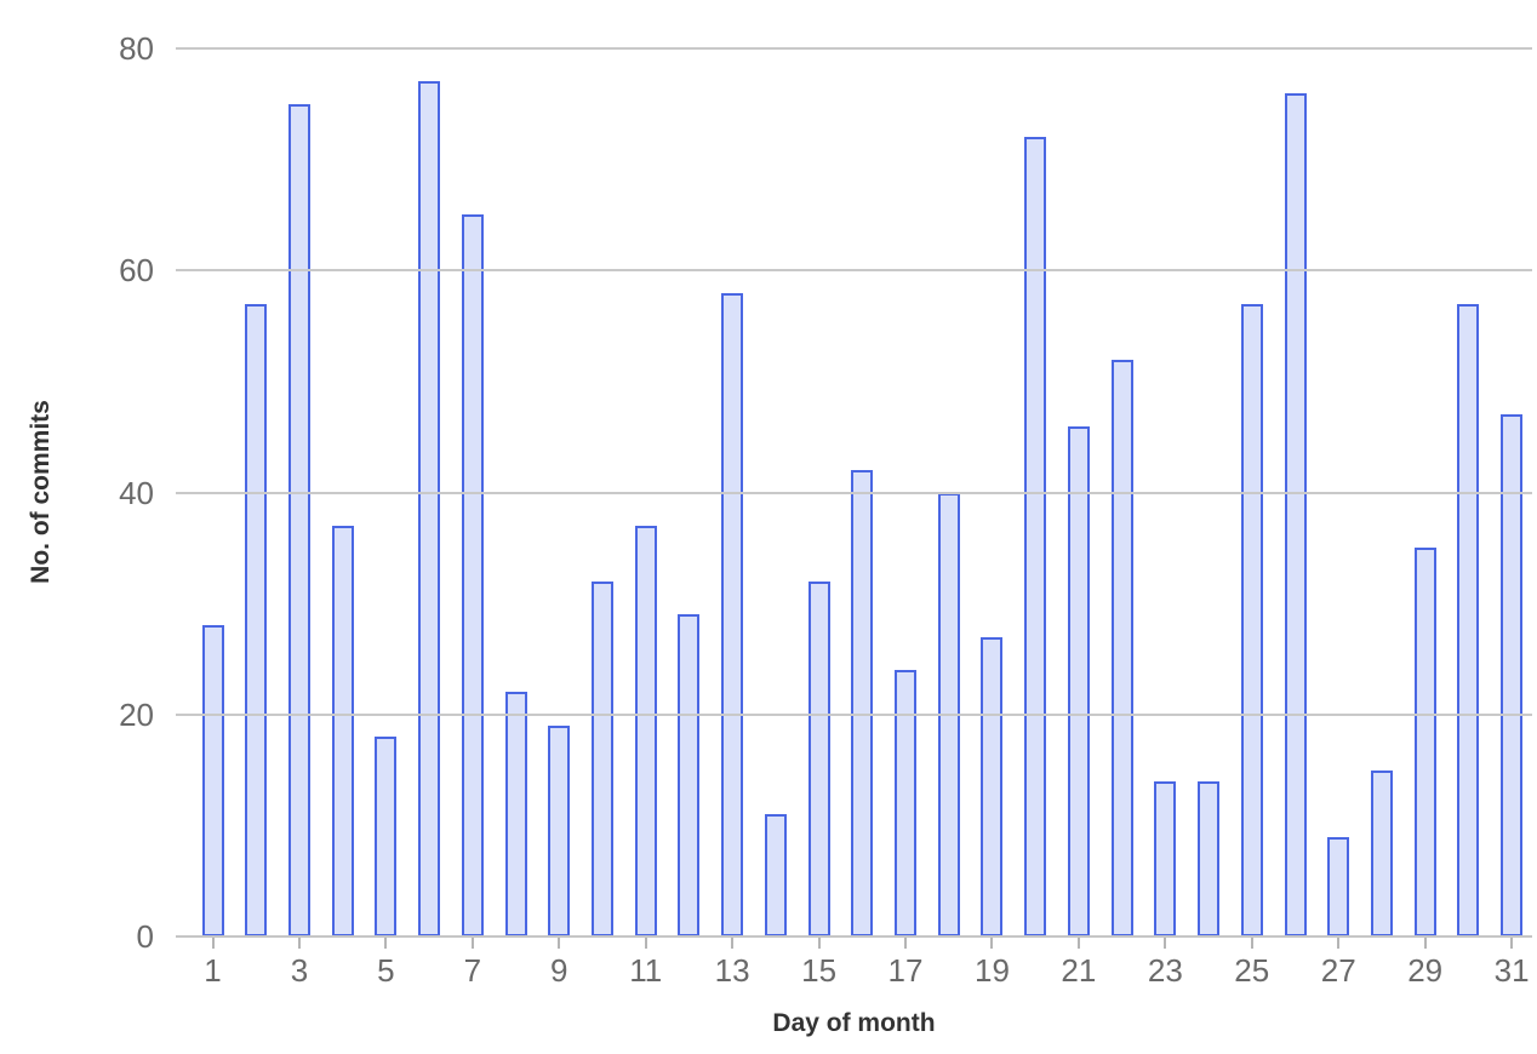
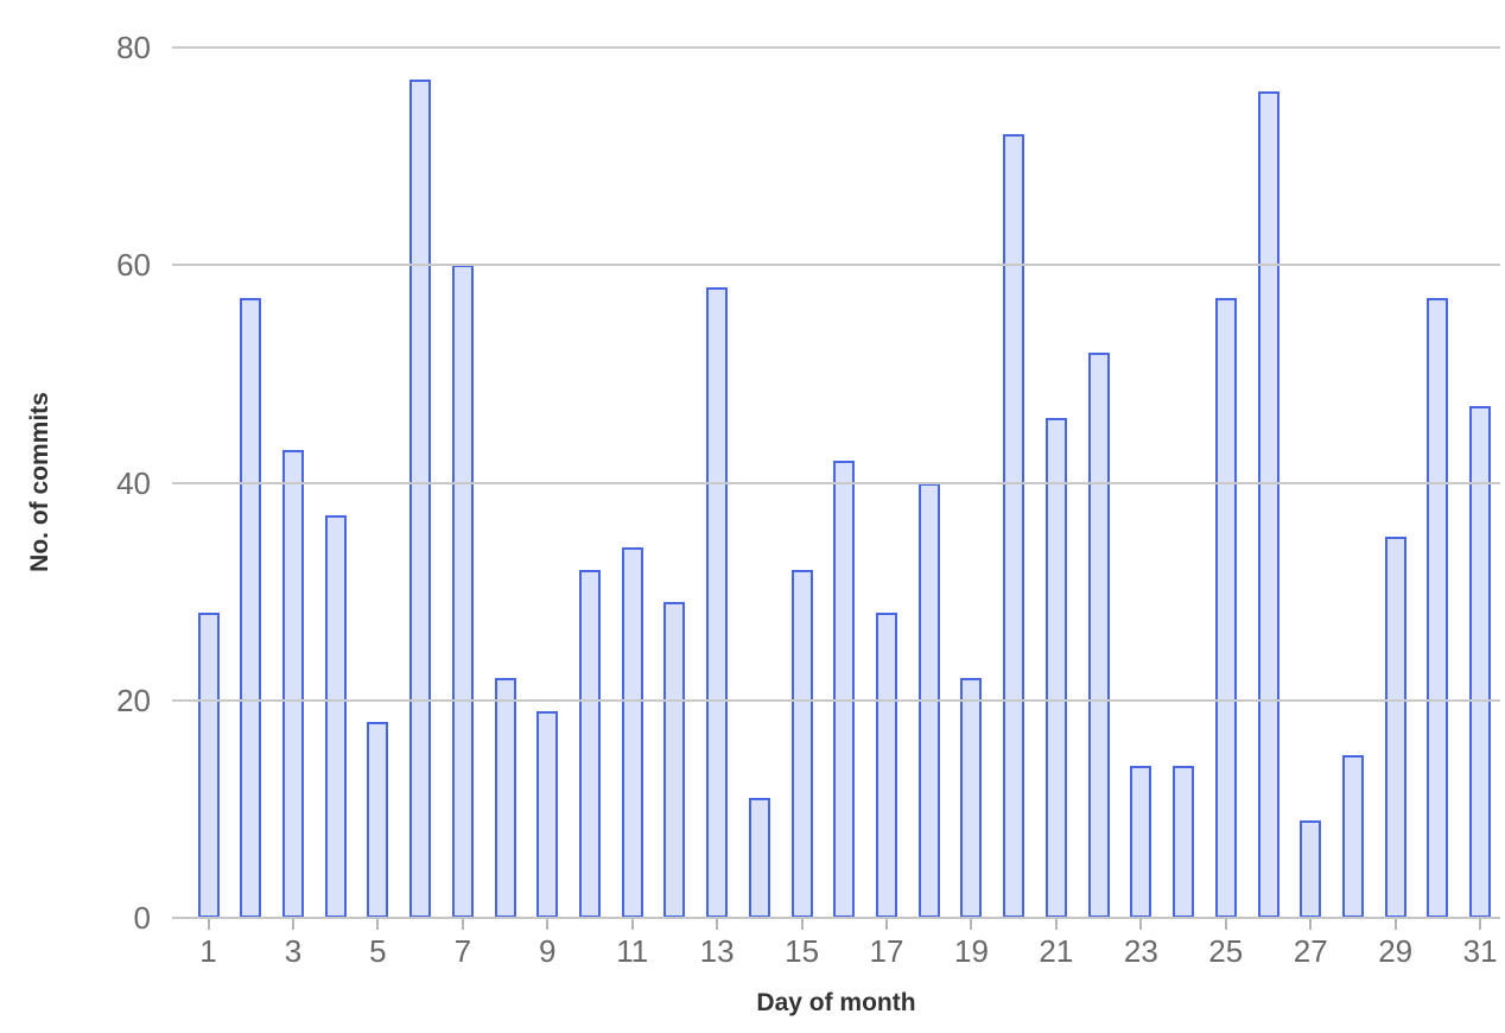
3: 75 -> 43
7: 65 -> 60
11: 37 -> 34
17: 24 -> 28
19: 27 -> 22
